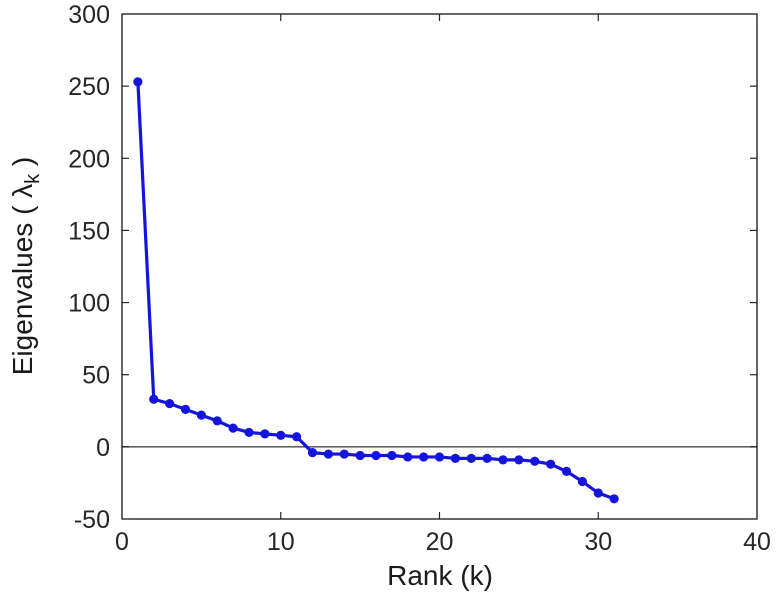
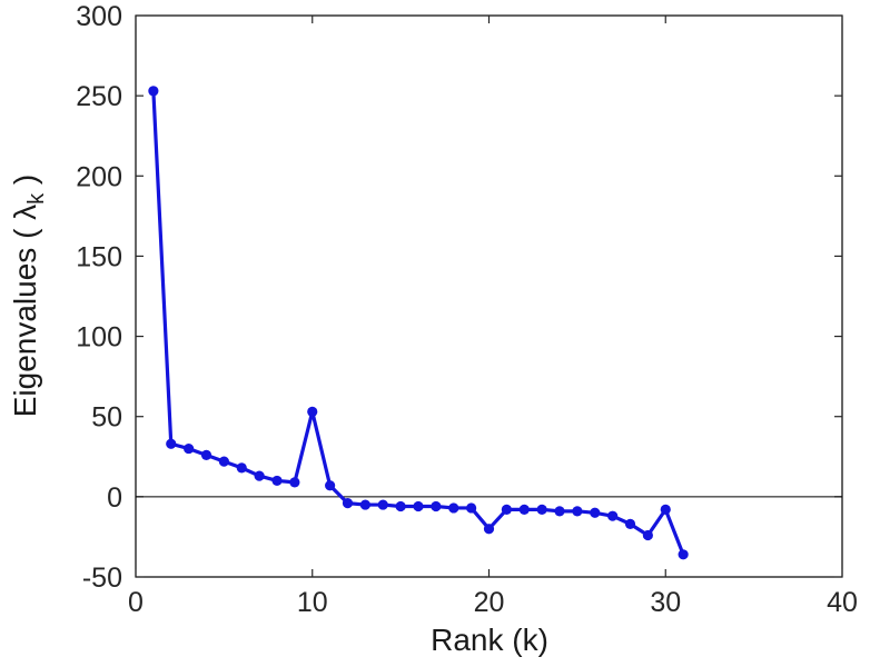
10: 8 -> 53
20: -7 -> -20
30: -32 -> -8
